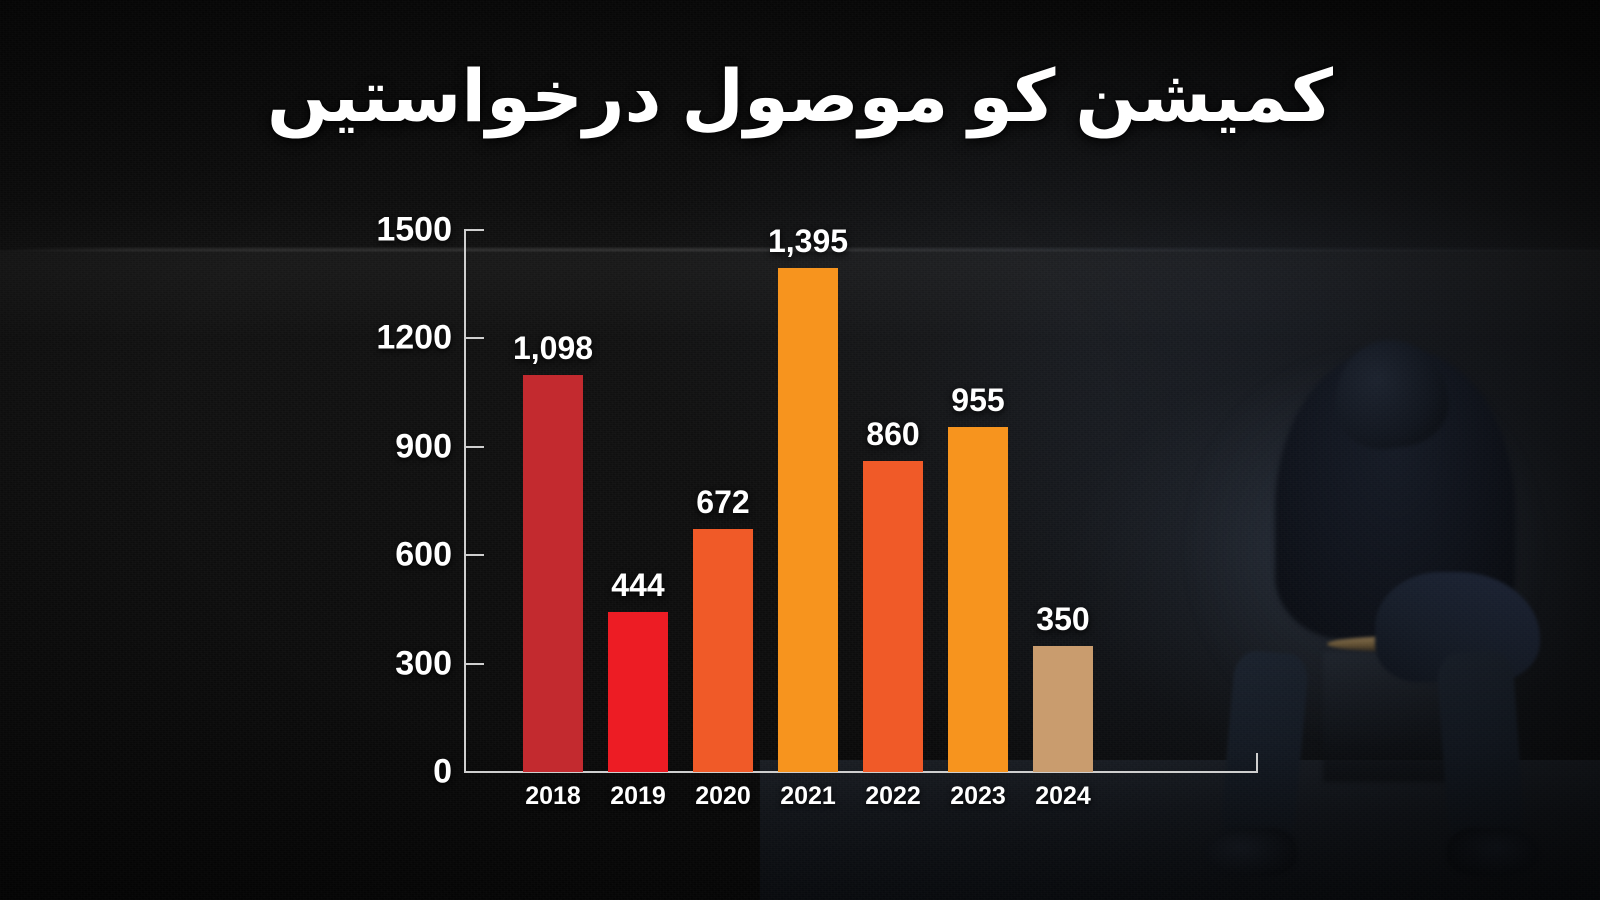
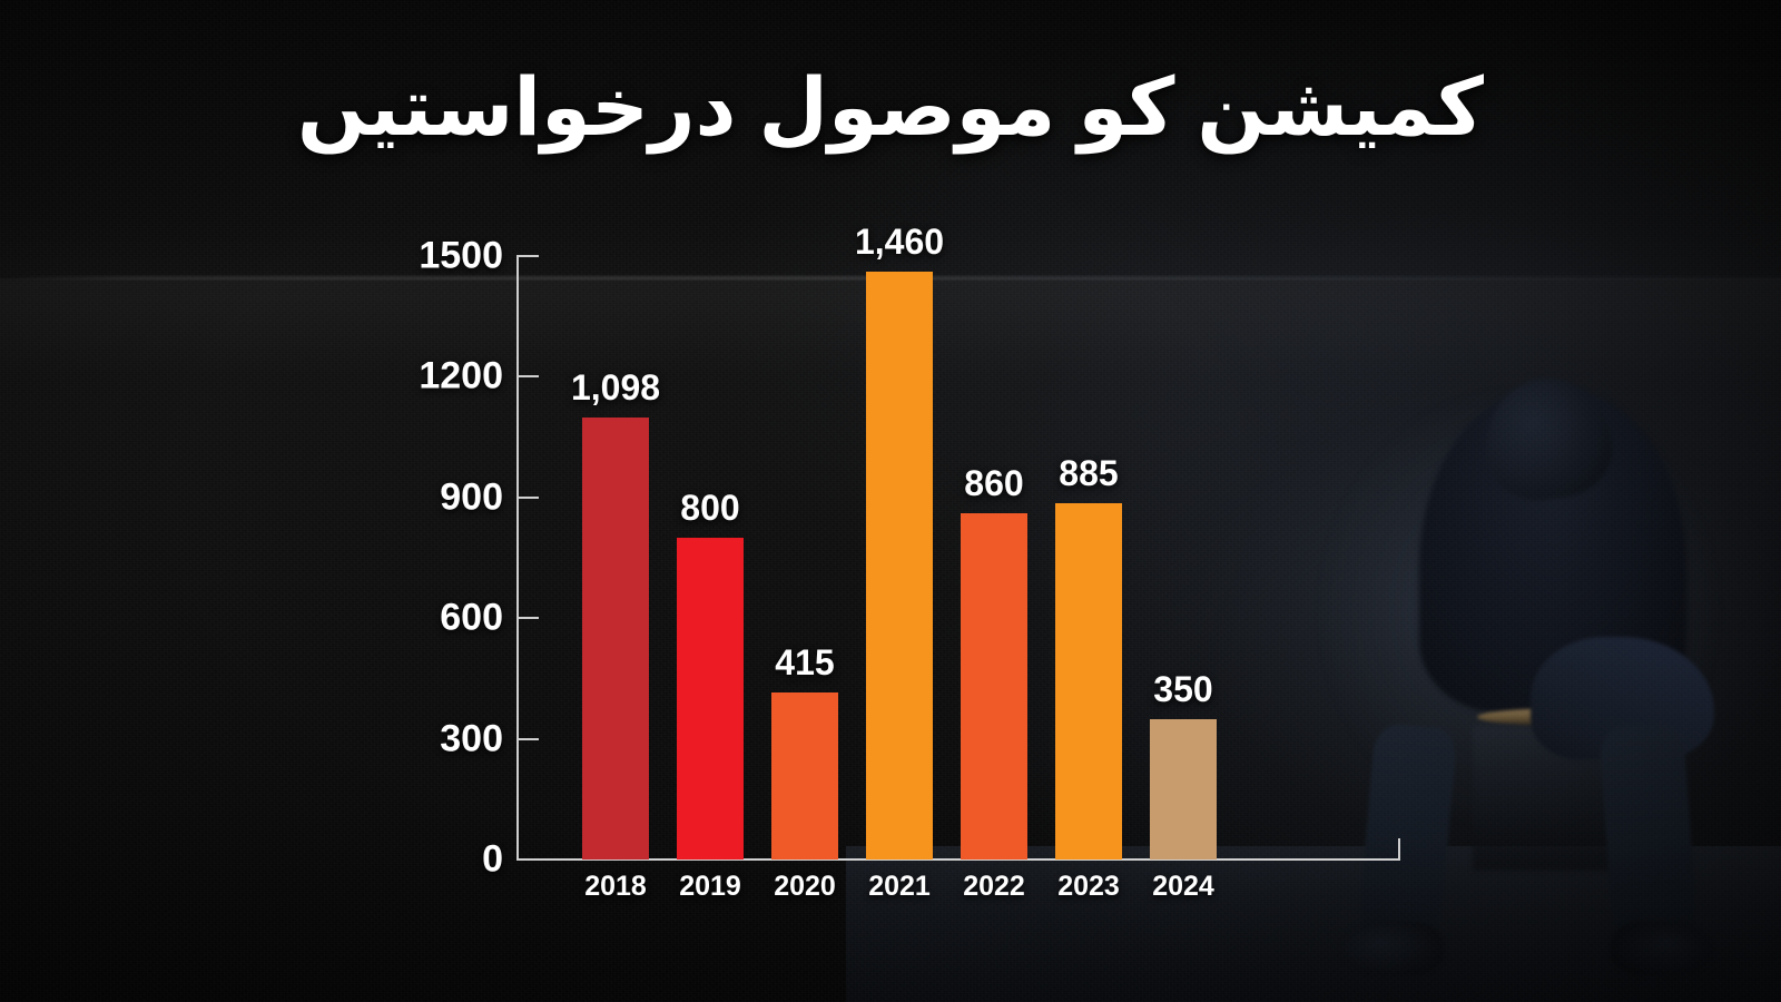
2019: 444 -> 800
2020: 672 -> 415
2021: 1,395 -> 1,460
2023: 955 -> 885
